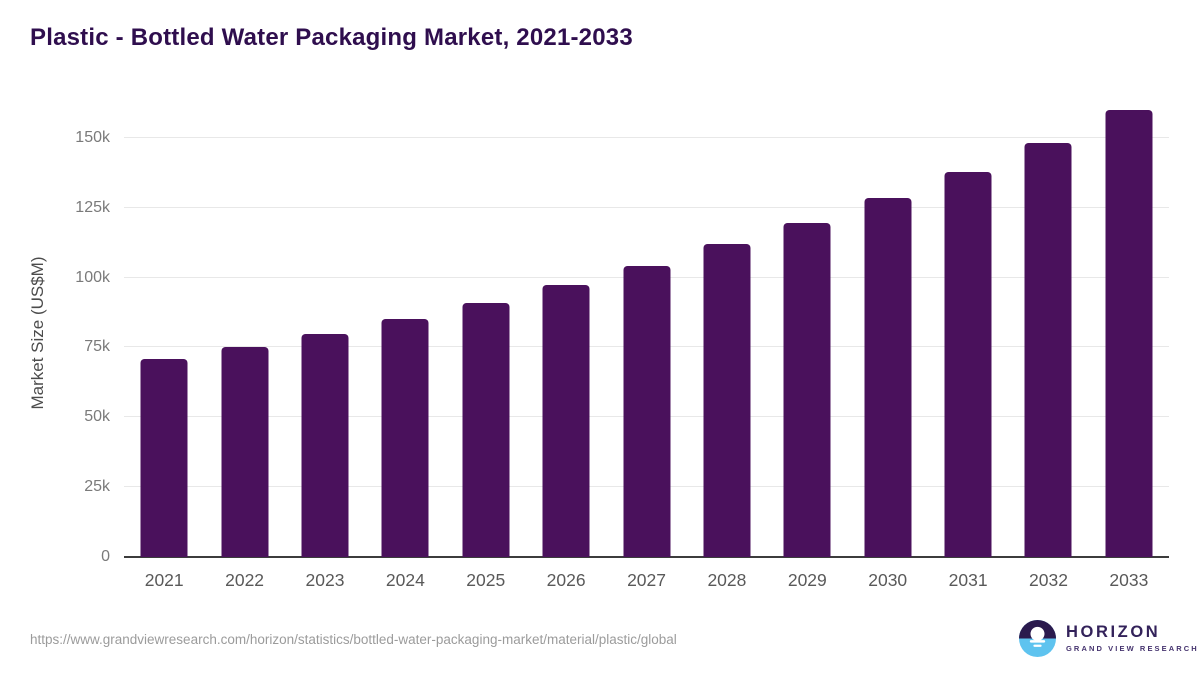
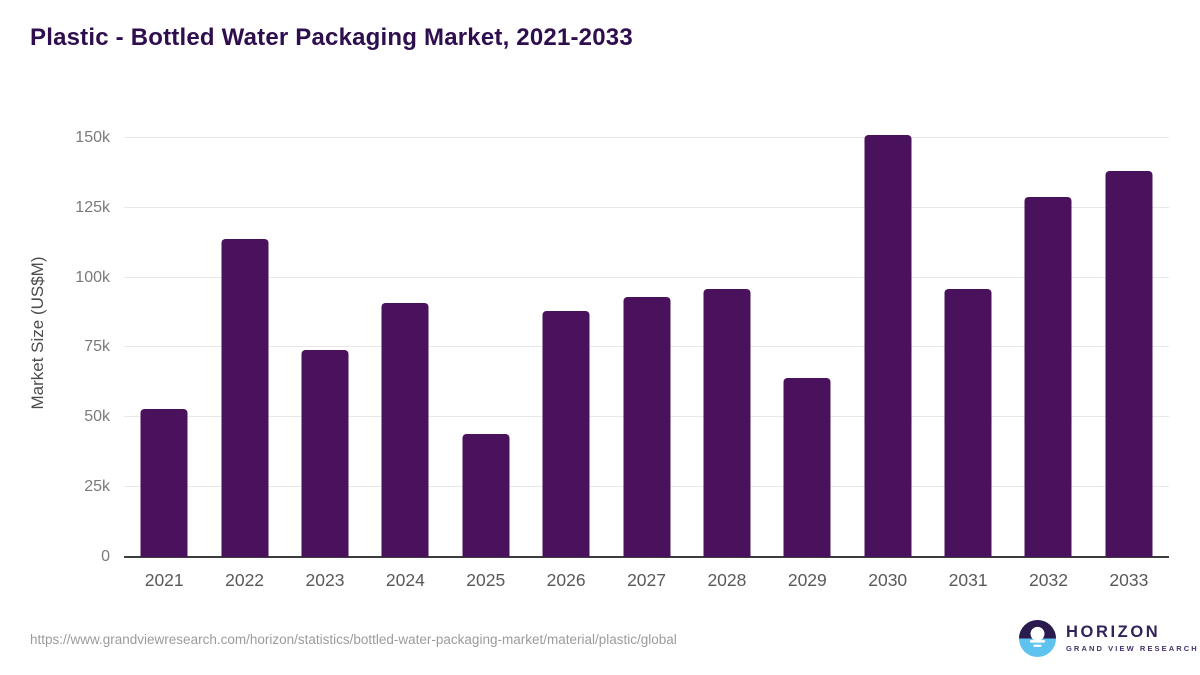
2021: 71k -> 53k
2022: 75k -> 114k
2023: 80k -> 74k
2024: 85k -> 91k
2025: 91k -> 44k
2026: 97k -> 88k
2027: 104k -> 93k
2028: 112k -> 96k
2029: 120k -> 64k
2030: 129k -> 151k
2031: 138k -> 96k
2032: 148k -> 129k
2033: 160k -> 138k
